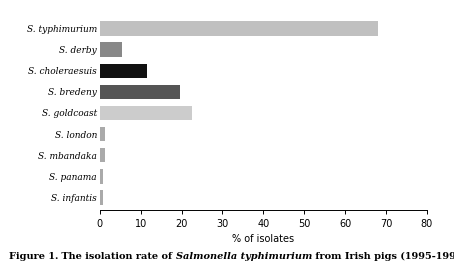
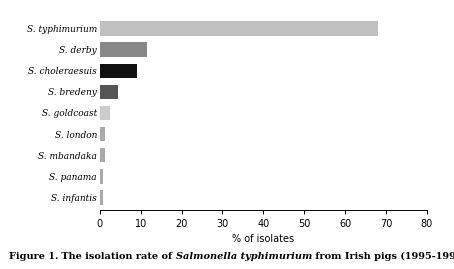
S. derby: 5.5 -> 11.5
S. choleraesuis: 11.5 -> 9.0
S. bredeny: 19.5 -> 4.5
S. goldcoast: 22.5 -> 2.5
